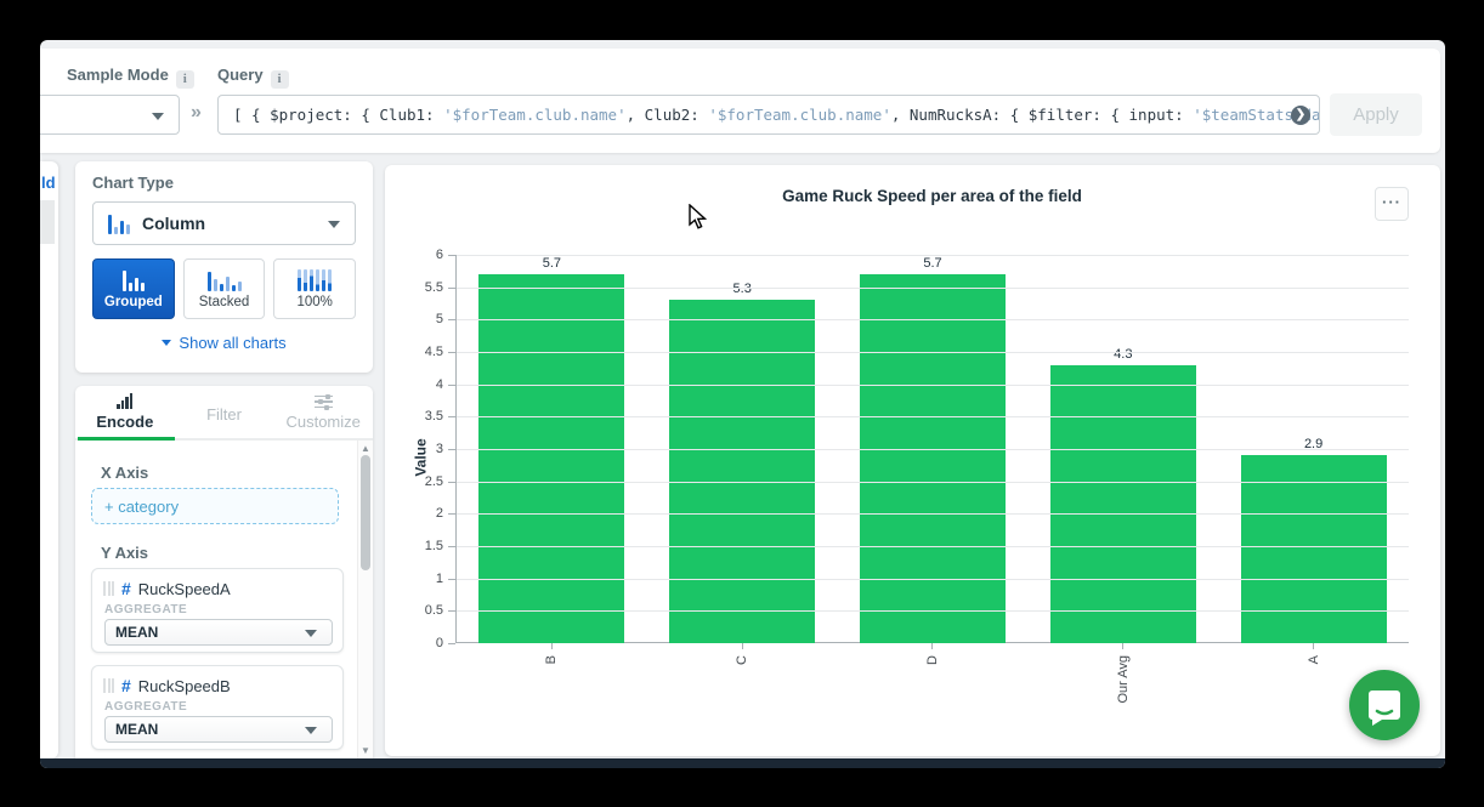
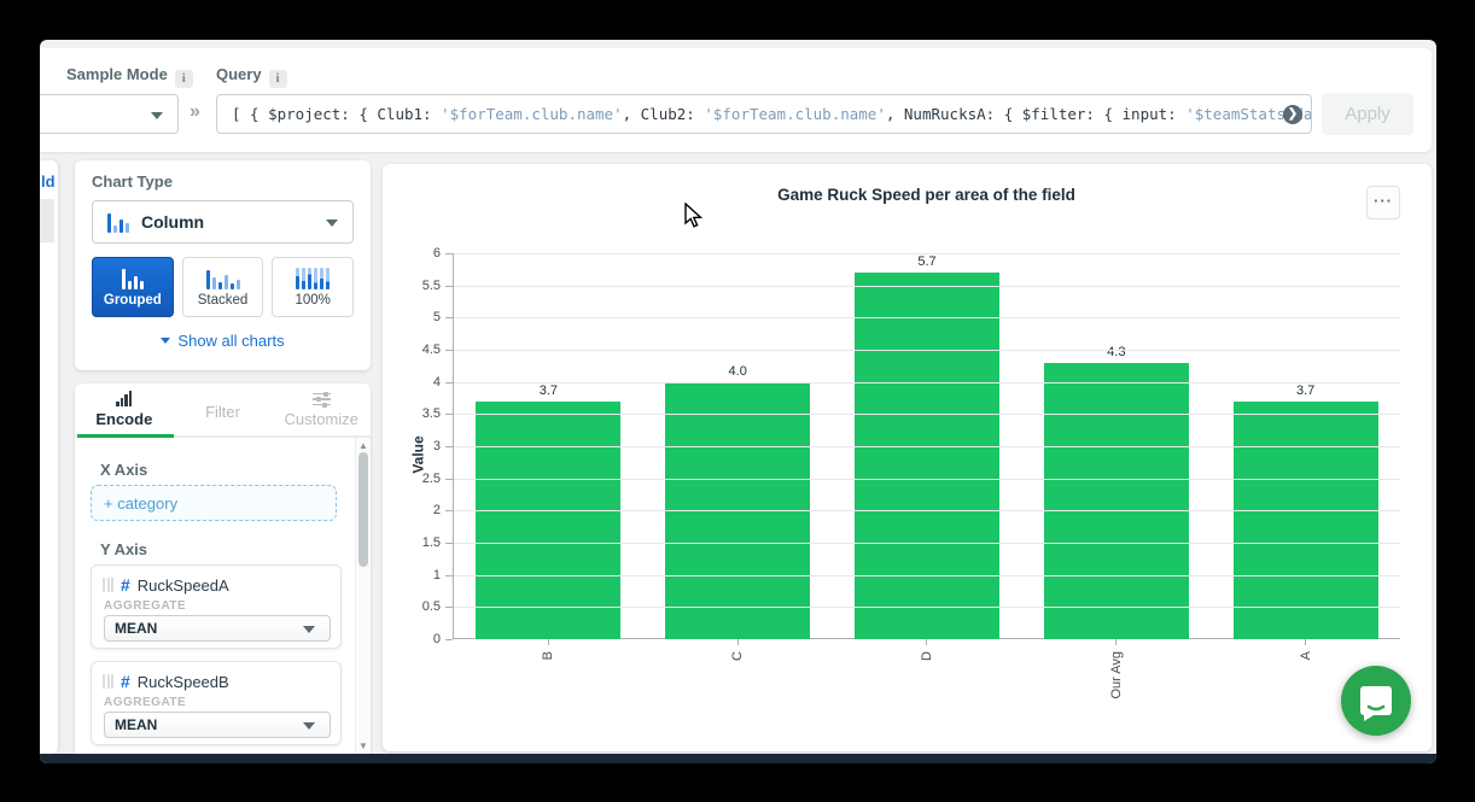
B: 5.7 -> 3.7
C: 5.3 -> 4.0
A: 2.9 -> 3.7
